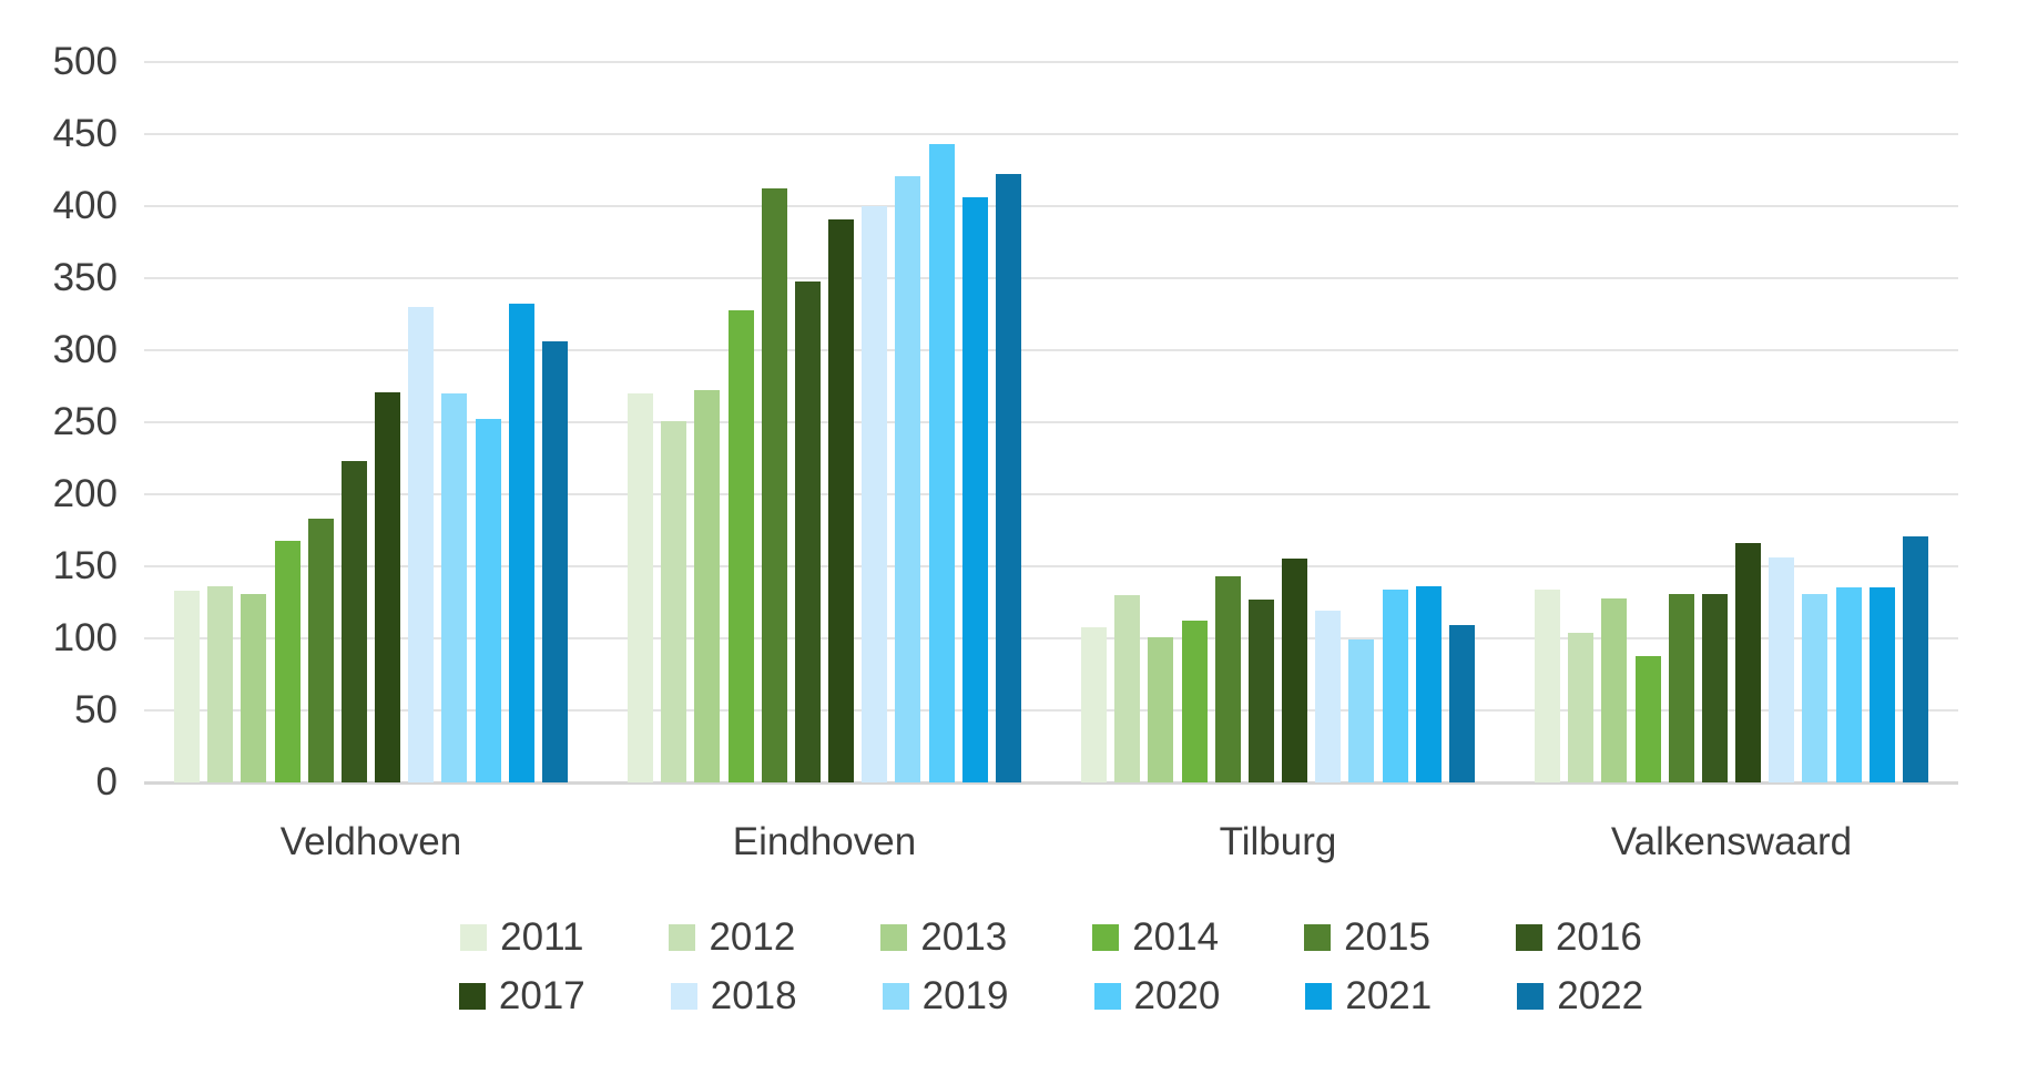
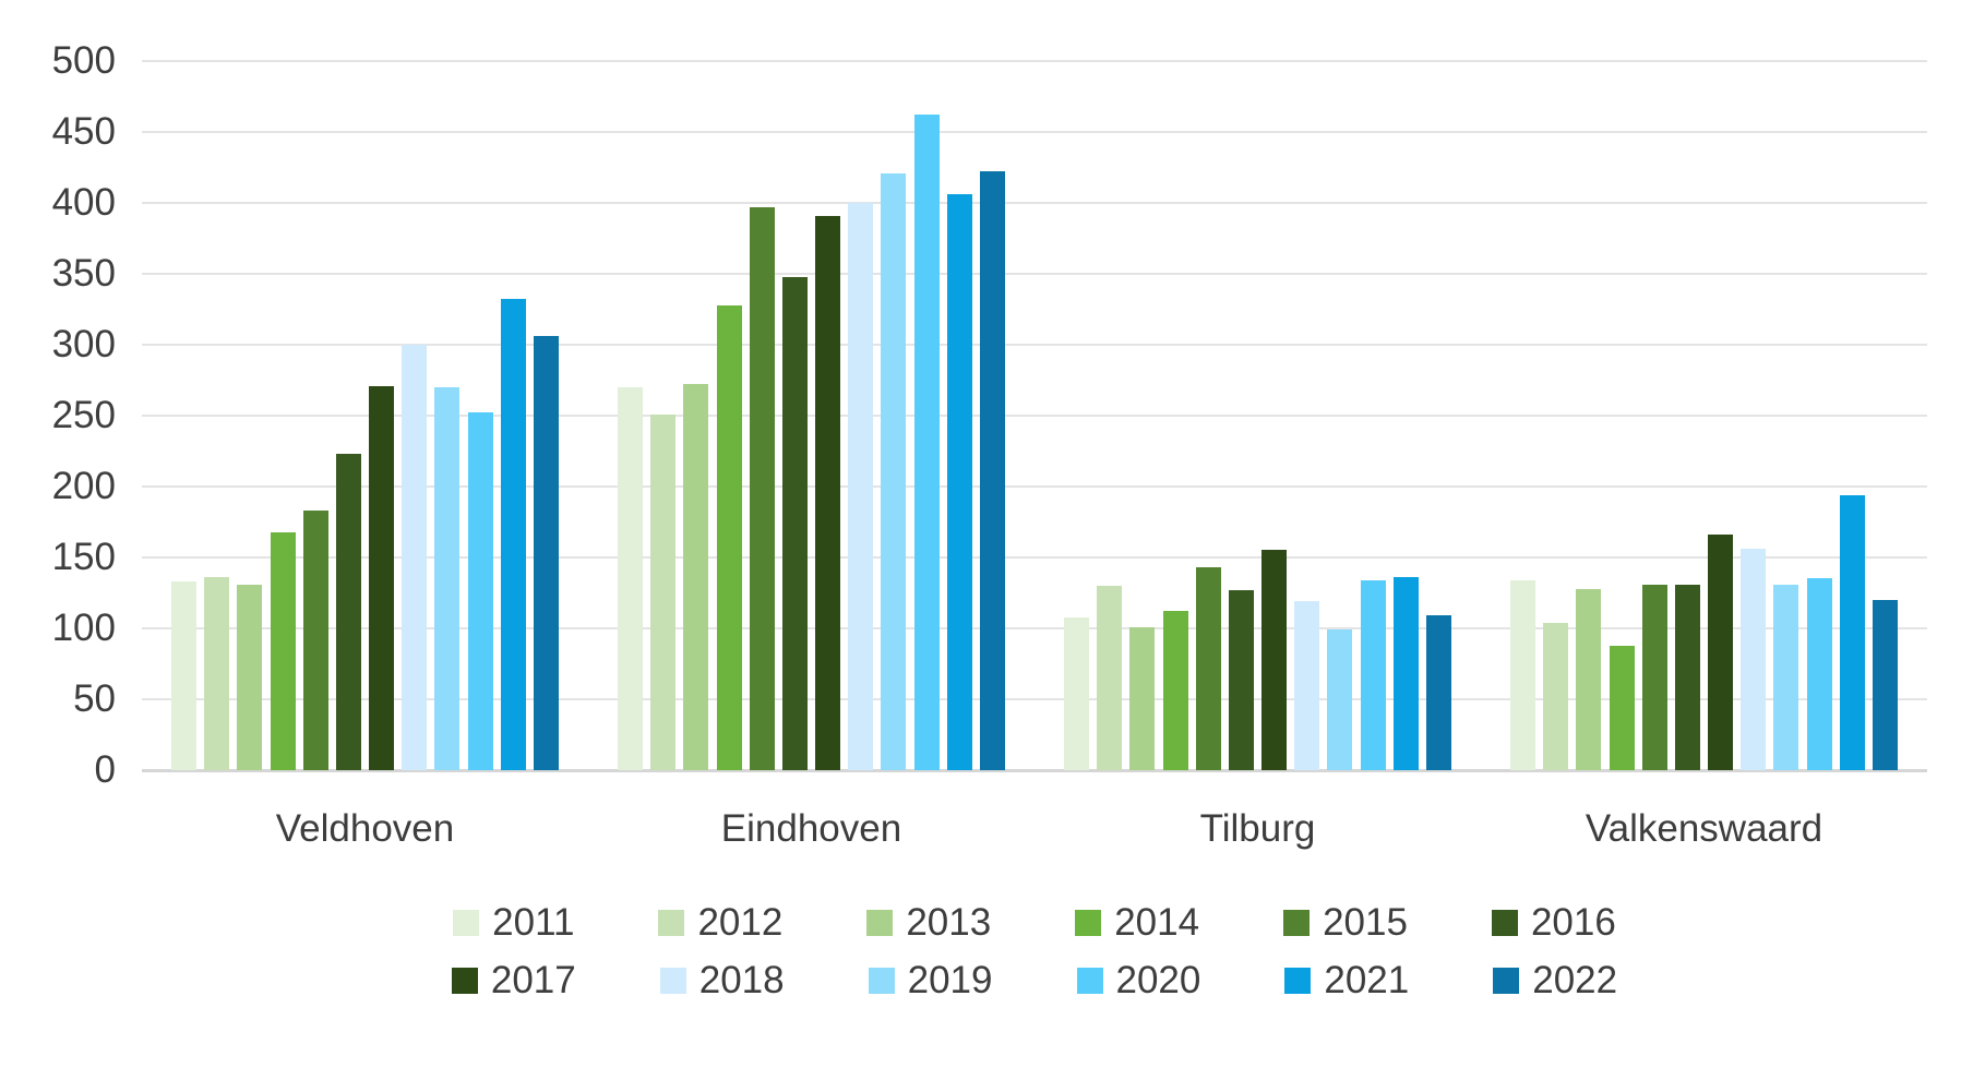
2018/Veldhoven: 330 -> 300
2015/Eindhoven: 412 -> 397
2020/Eindhoven: 443 -> 462
2021/Valkenswaard: 135 -> 194
2022/Valkenswaard: 171 -> 120
